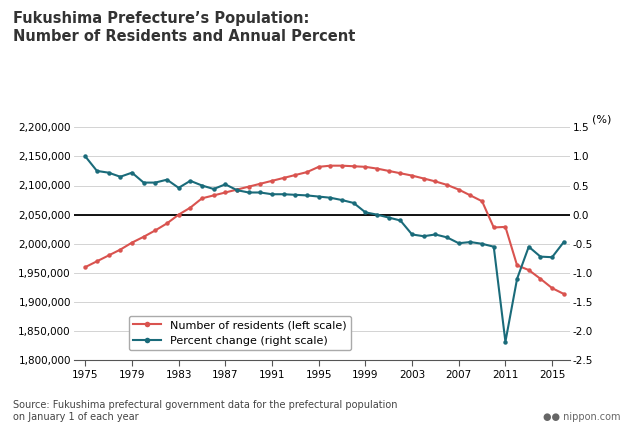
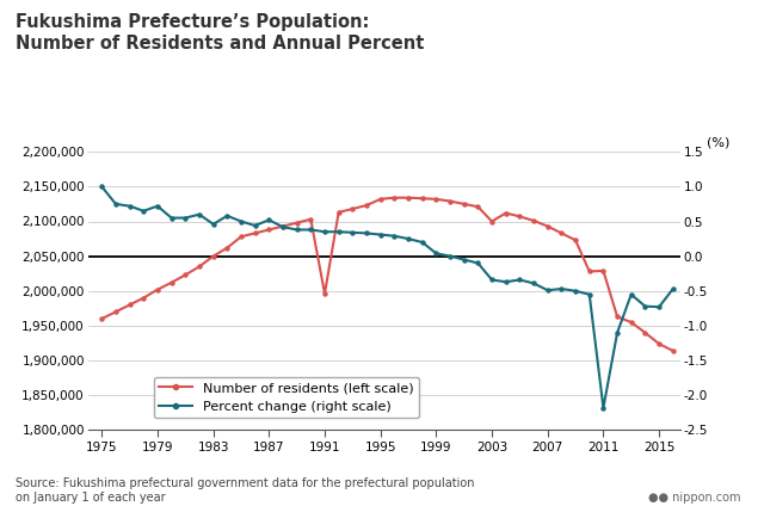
Number of residents (left scale)/1991: 2,108,000 -> 1,996,000
Number of residents (left scale)/2003: 2,117,000 -> 2,100,000
